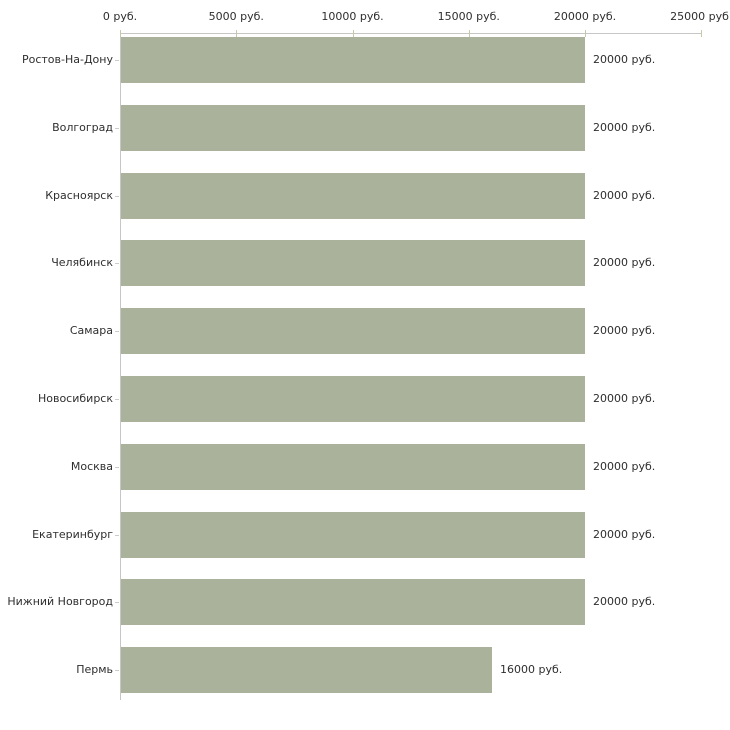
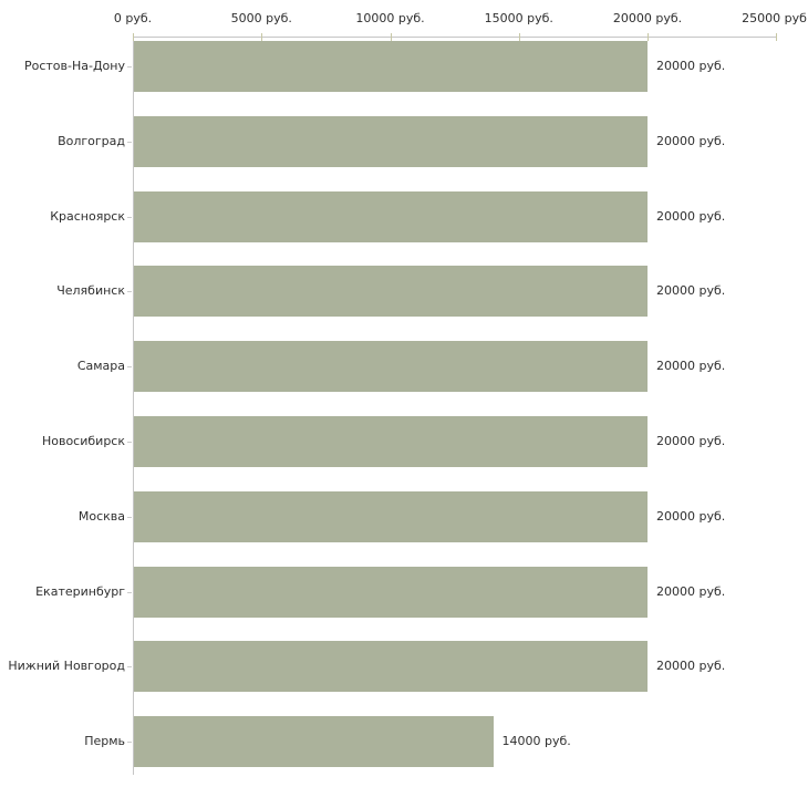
Пермь: 16000 -> 14000
